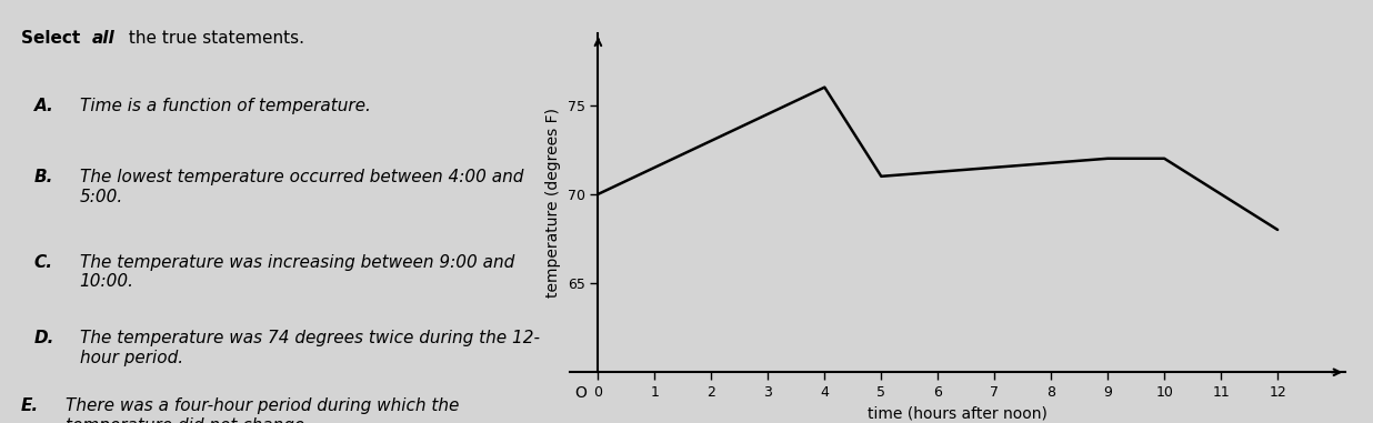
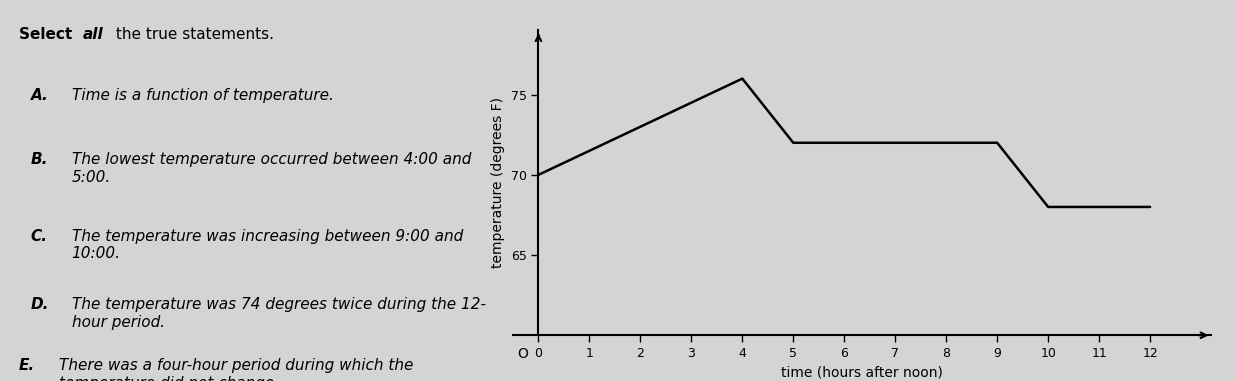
5: 71 -> 72
10: 72 -> 68
